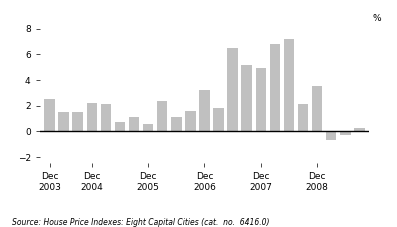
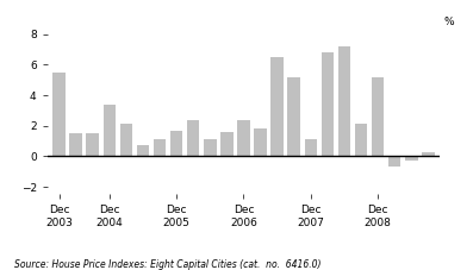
Dec 2003: 2.5 -> 5.5
Dec 2004: 2.2 -> 3.4
Dec 2005: 0.6 -> 1.7
Dec 2006: 3.2 -> 2.4
Dec 2007: 4.9 -> 1.1
Dec 2008: 3.5 -> 5.2
